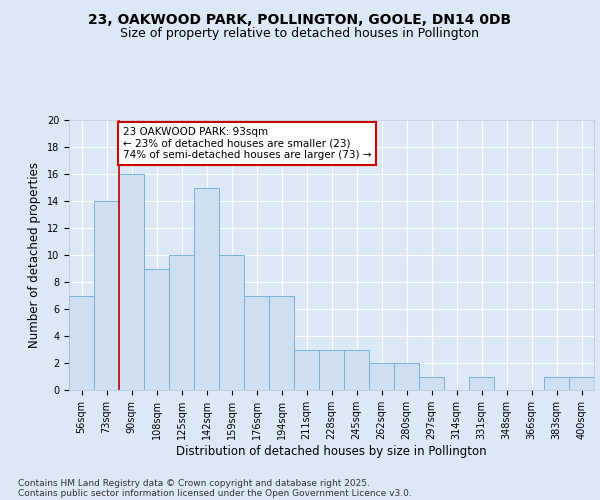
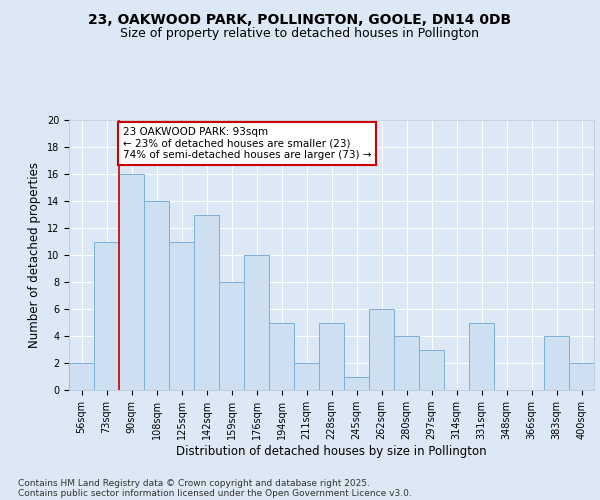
56sqm: 7 -> 2
73sqm: 14 -> 11
108sqm: 9 -> 14
125sqm: 10 -> 11
142sqm: 15 -> 13
159sqm: 10 -> 8
176sqm: 7 -> 10
194sqm: 7 -> 5
211sqm: 3 -> 2
228sqm: 3 -> 5
245sqm: 3 -> 1
262sqm: 2 -> 6
280sqm: 2 -> 4
297sqm: 1 -> 3
331sqm: 1 -> 5
383sqm: 1 -> 4
400sqm: 1 -> 2
